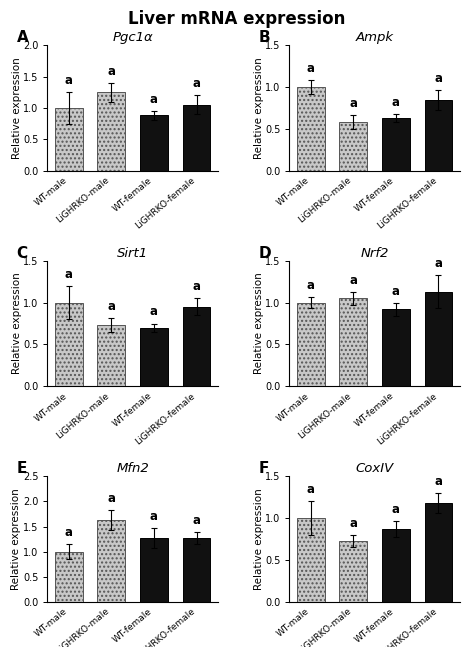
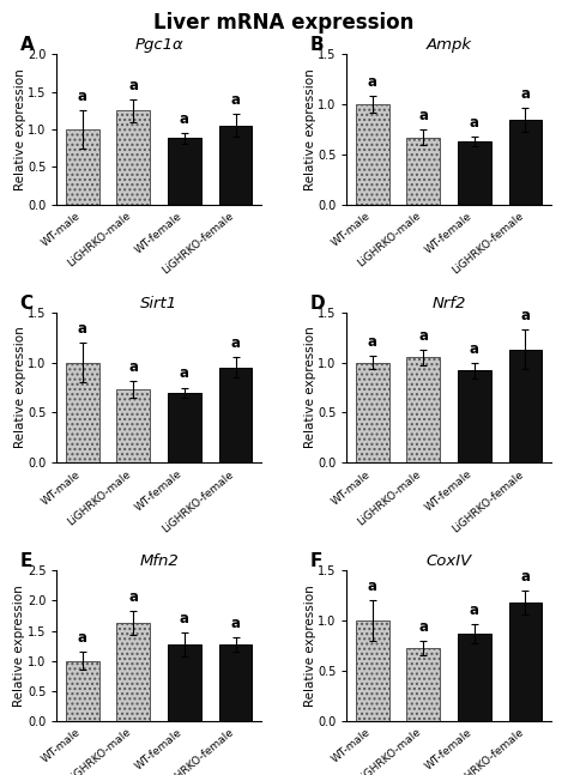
Ampk/LiGHRKO-male: 0.58 -> 0.67
